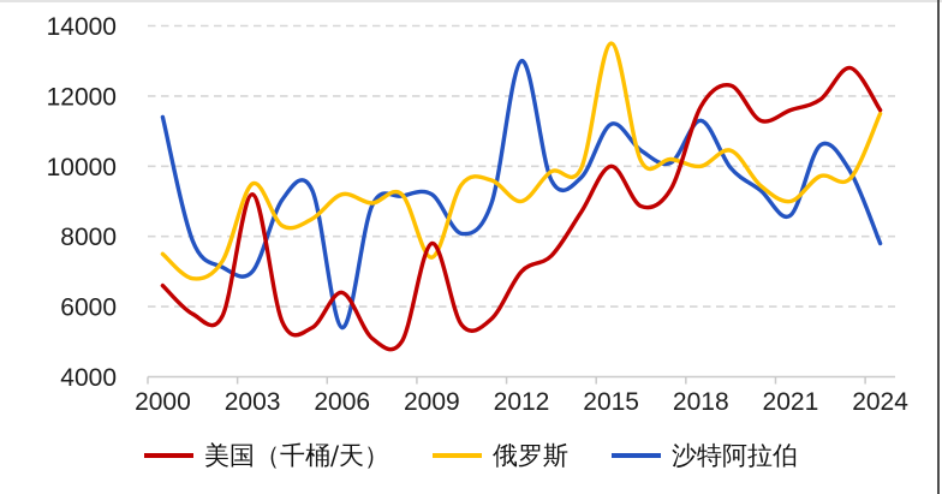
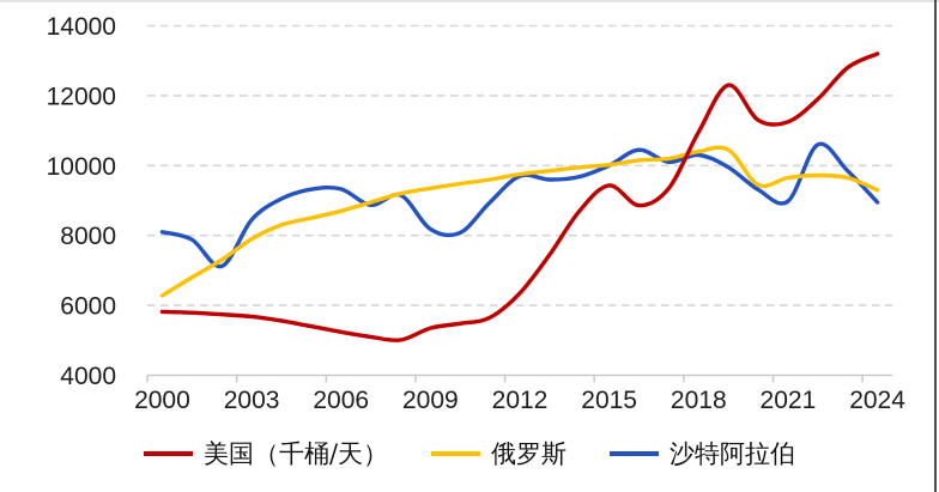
美国（千桶/天）/2000: 6600 -> 5800
俄罗斯/2000: 7500 -> 6300
沙特阿拉伯/2000: 11400 -> 8100
美国（千桶/天）/2003: 9200 -> 5700
俄罗斯/2003: 9500 -> 7900
沙特阿拉伯/2003: 7000 -> 8400
美国（千桶/天）/2006: 6400 -> 5200
俄罗斯/2006: 9200 -> 8700
沙特阿拉伯/2006: 5400 -> 9300
美国（千桶/天）/2009: 7800 -> 5400
俄罗斯/2009: 7400 -> 9400
沙特阿拉伯/2009: 9200 -> 8200
美国（千桶/天）/2012: 7000 -> 6400
俄罗斯/2012: 9000 -> 9800
沙特阿拉伯/2012: 13000 -> 9700
美国（千桶/天）/2015: 10000 -> 9400
俄罗斯/2015: 13500 -> 10000
沙特阿拉伯/2015: 11200 -> 10000
美国（千桶/天）/2018: 11700 -> 11000
俄罗斯/2018: 10000 -> 10400
沙特阿拉伯/2018: 11300 -> 10300
美国（千桶/天）/2021: 11600 -> 11200
俄罗斯/2021: 9000 -> 9600
沙特阿拉伯/2021: 8600 -> 9000
美国（千桶/天）/2024: 11600 -> 13200
俄罗斯/2024: 11500 -> 9300
沙特阿拉伯/2024: 7800 -> 9000
